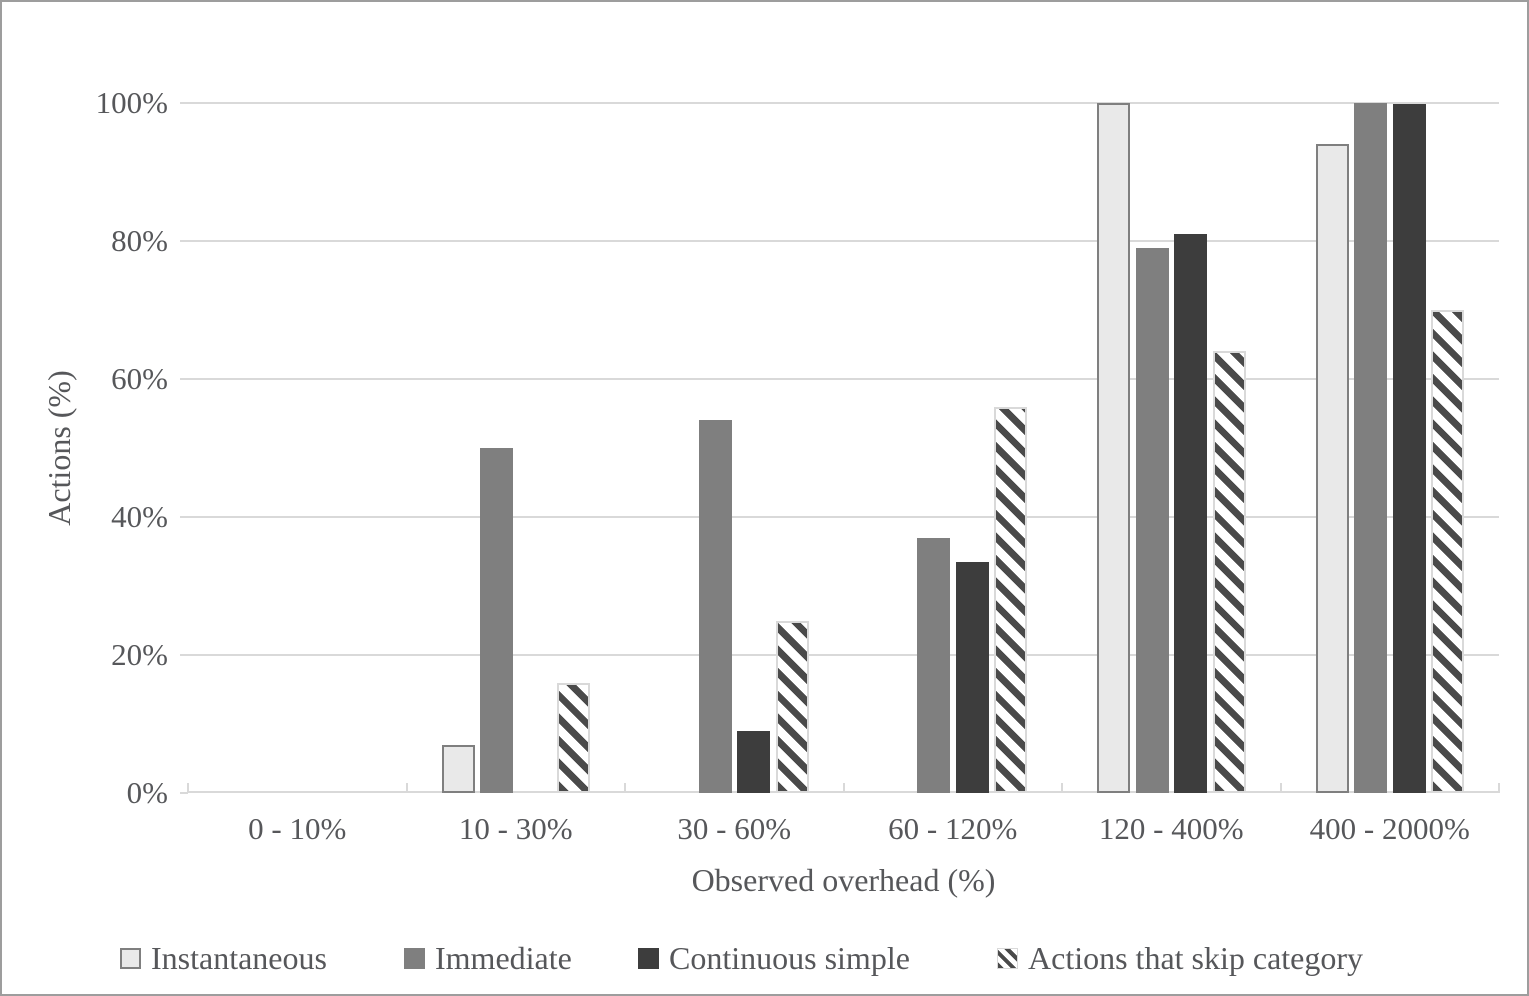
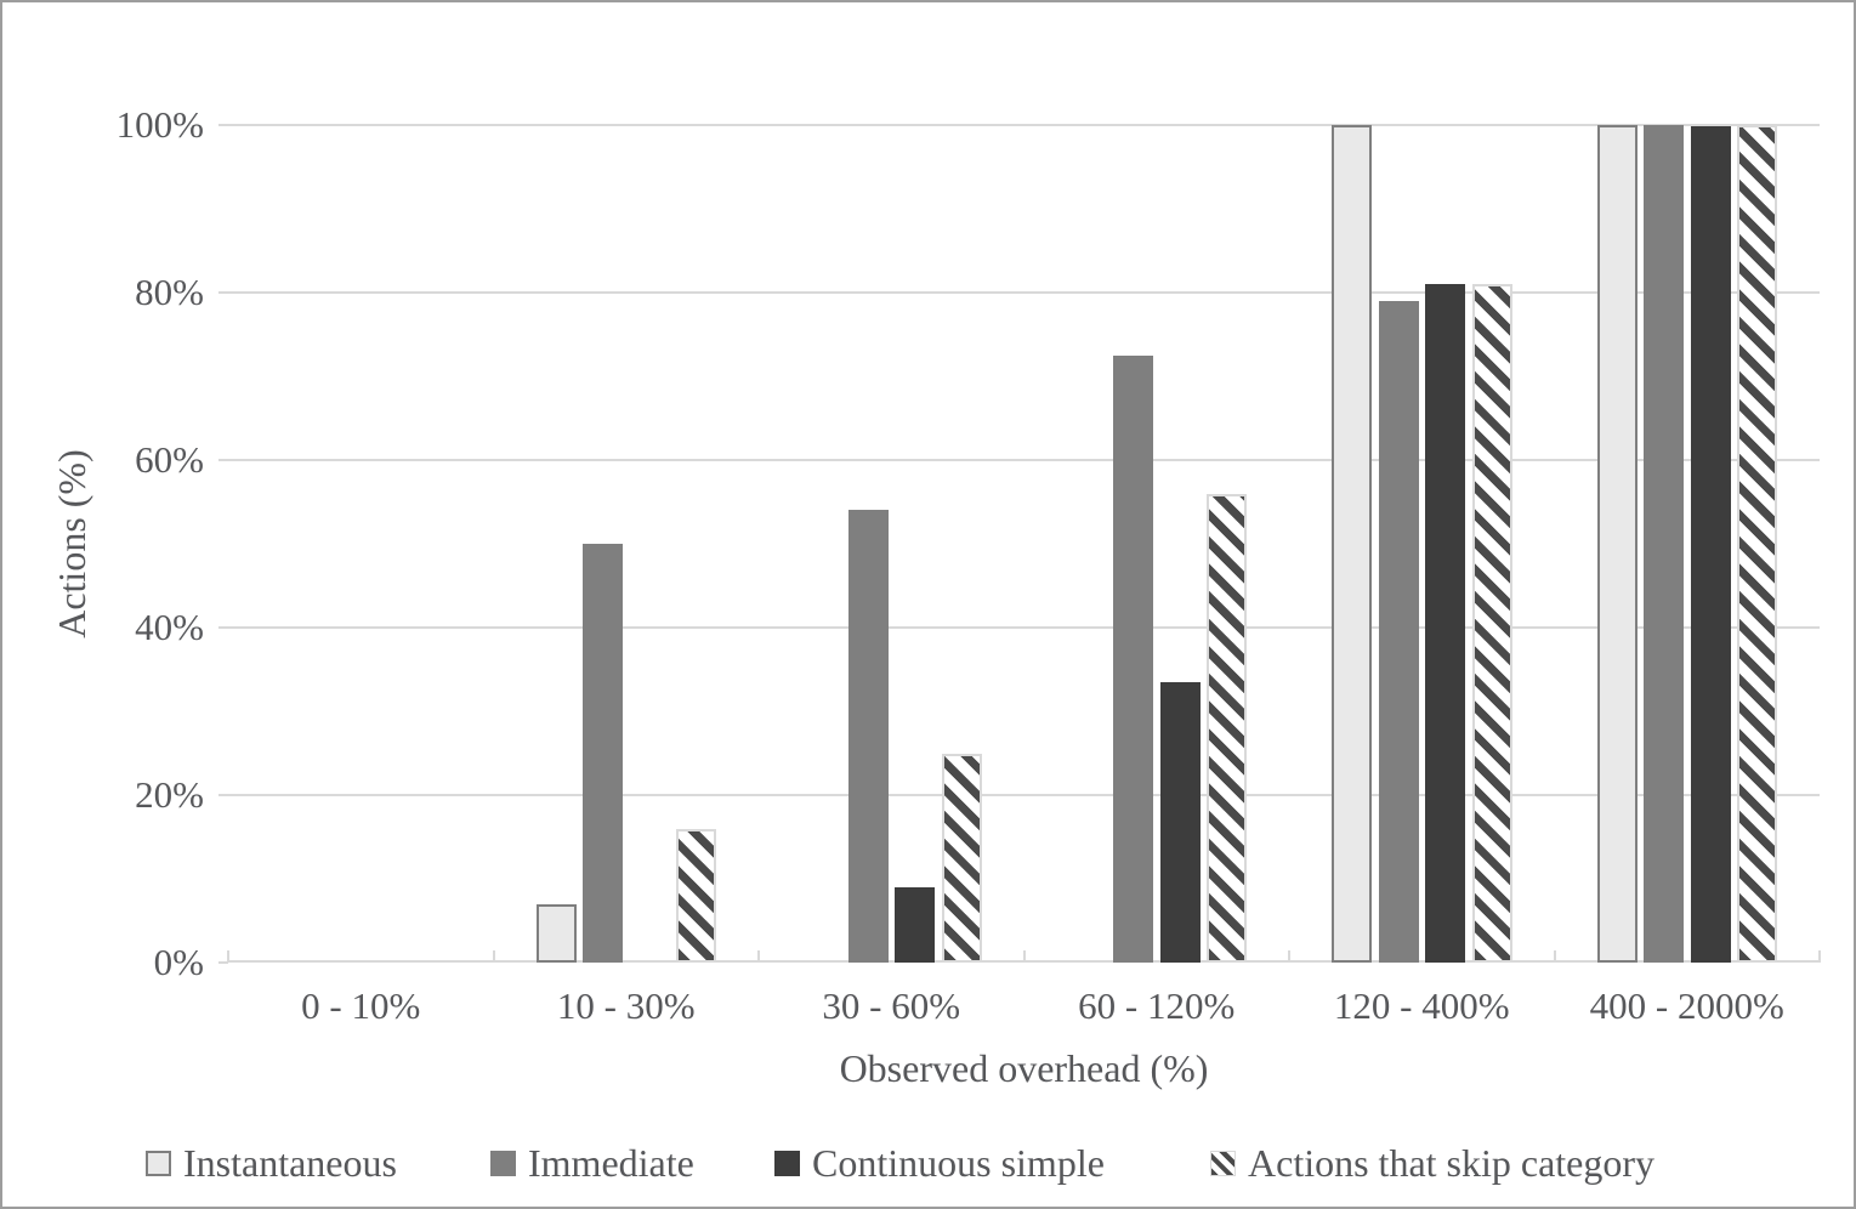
Immediate/60 - 120%: 37% -> 72%
Actions that skip category/120 - 400%: 64% -> 81%
Instantaneous/400 - 2000%: 94% -> 100%
Actions that skip category/400 - 2000%: 70% -> 100%
